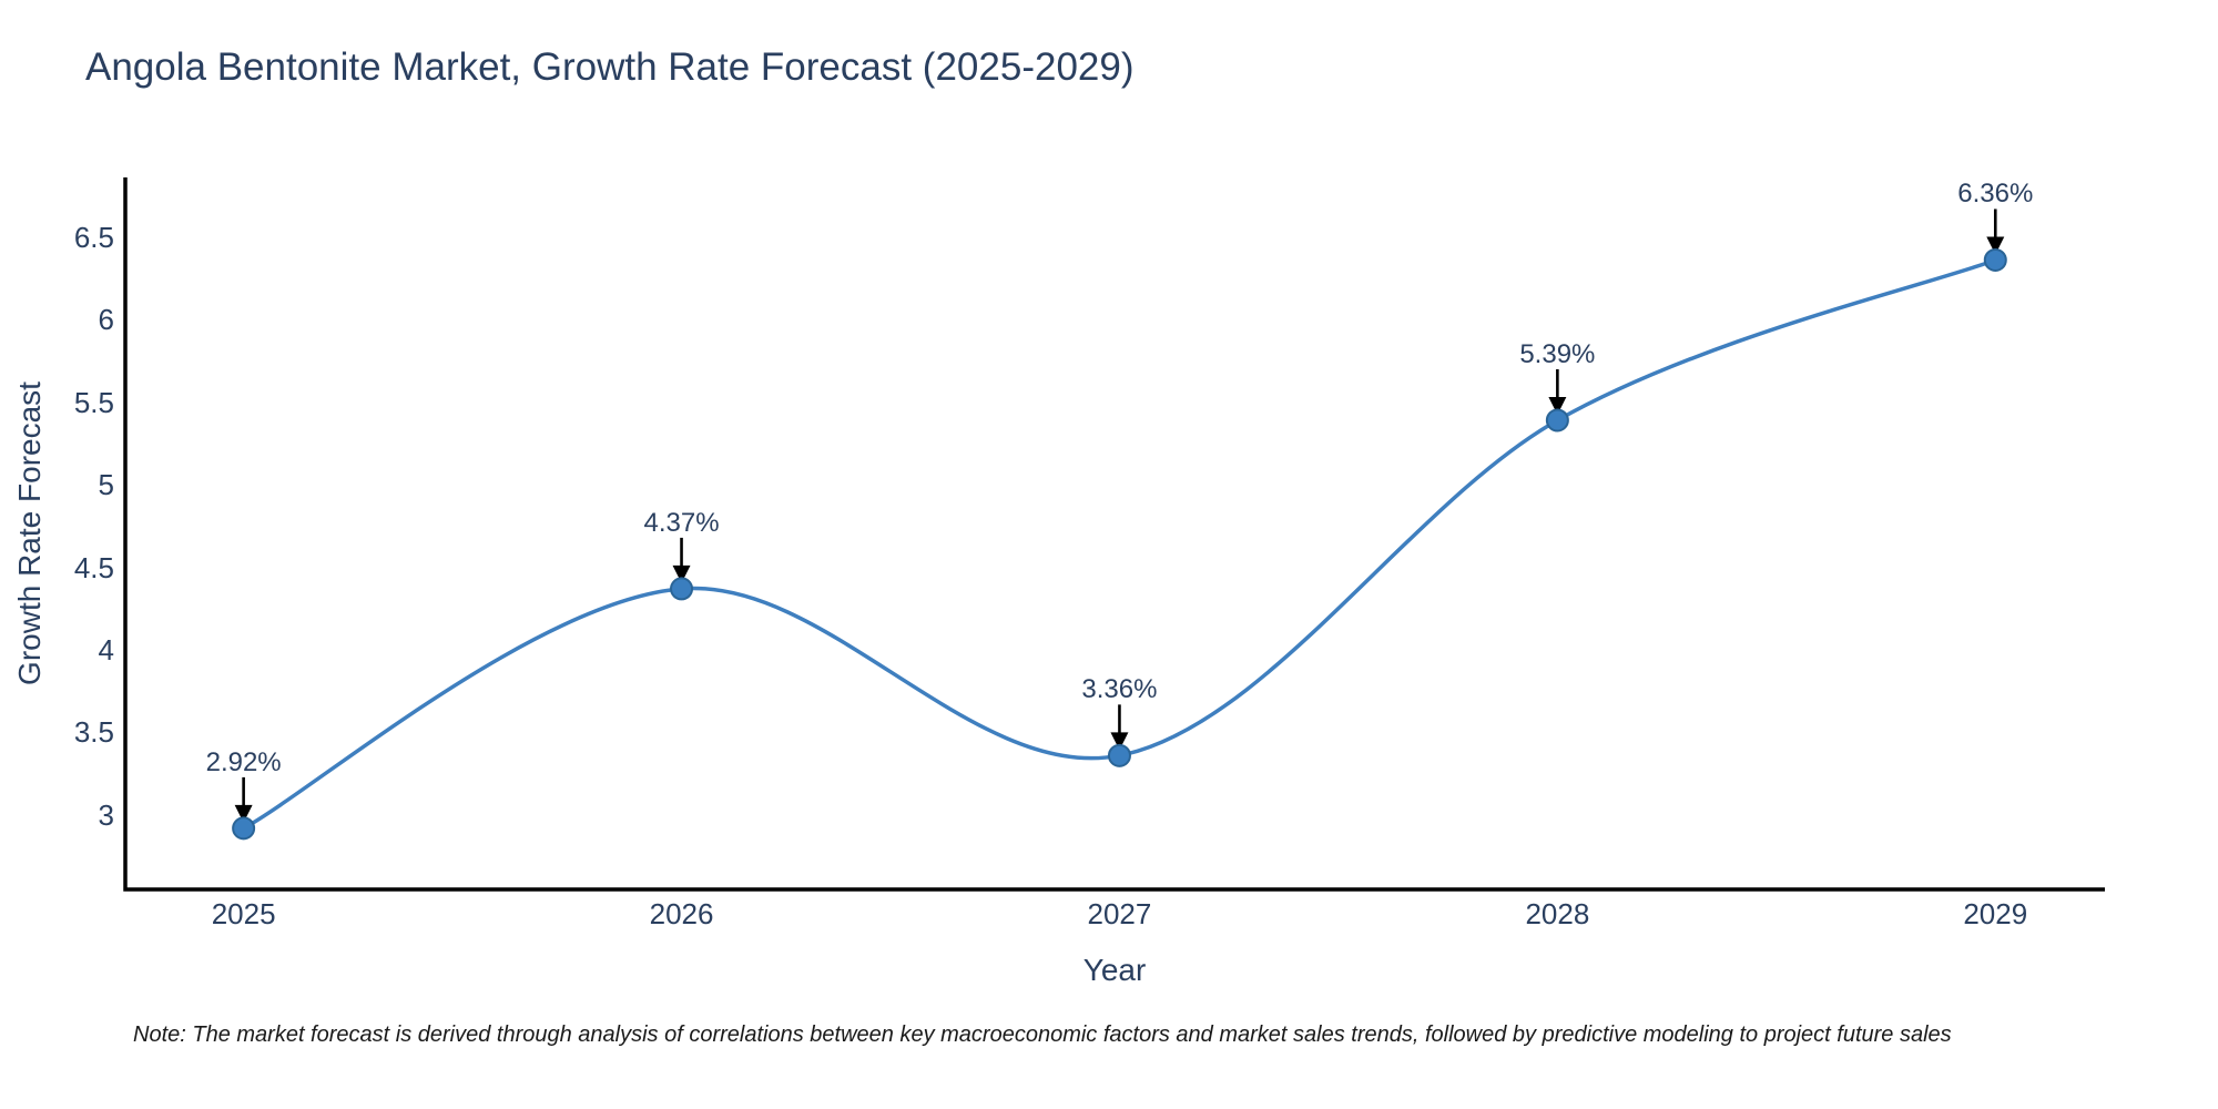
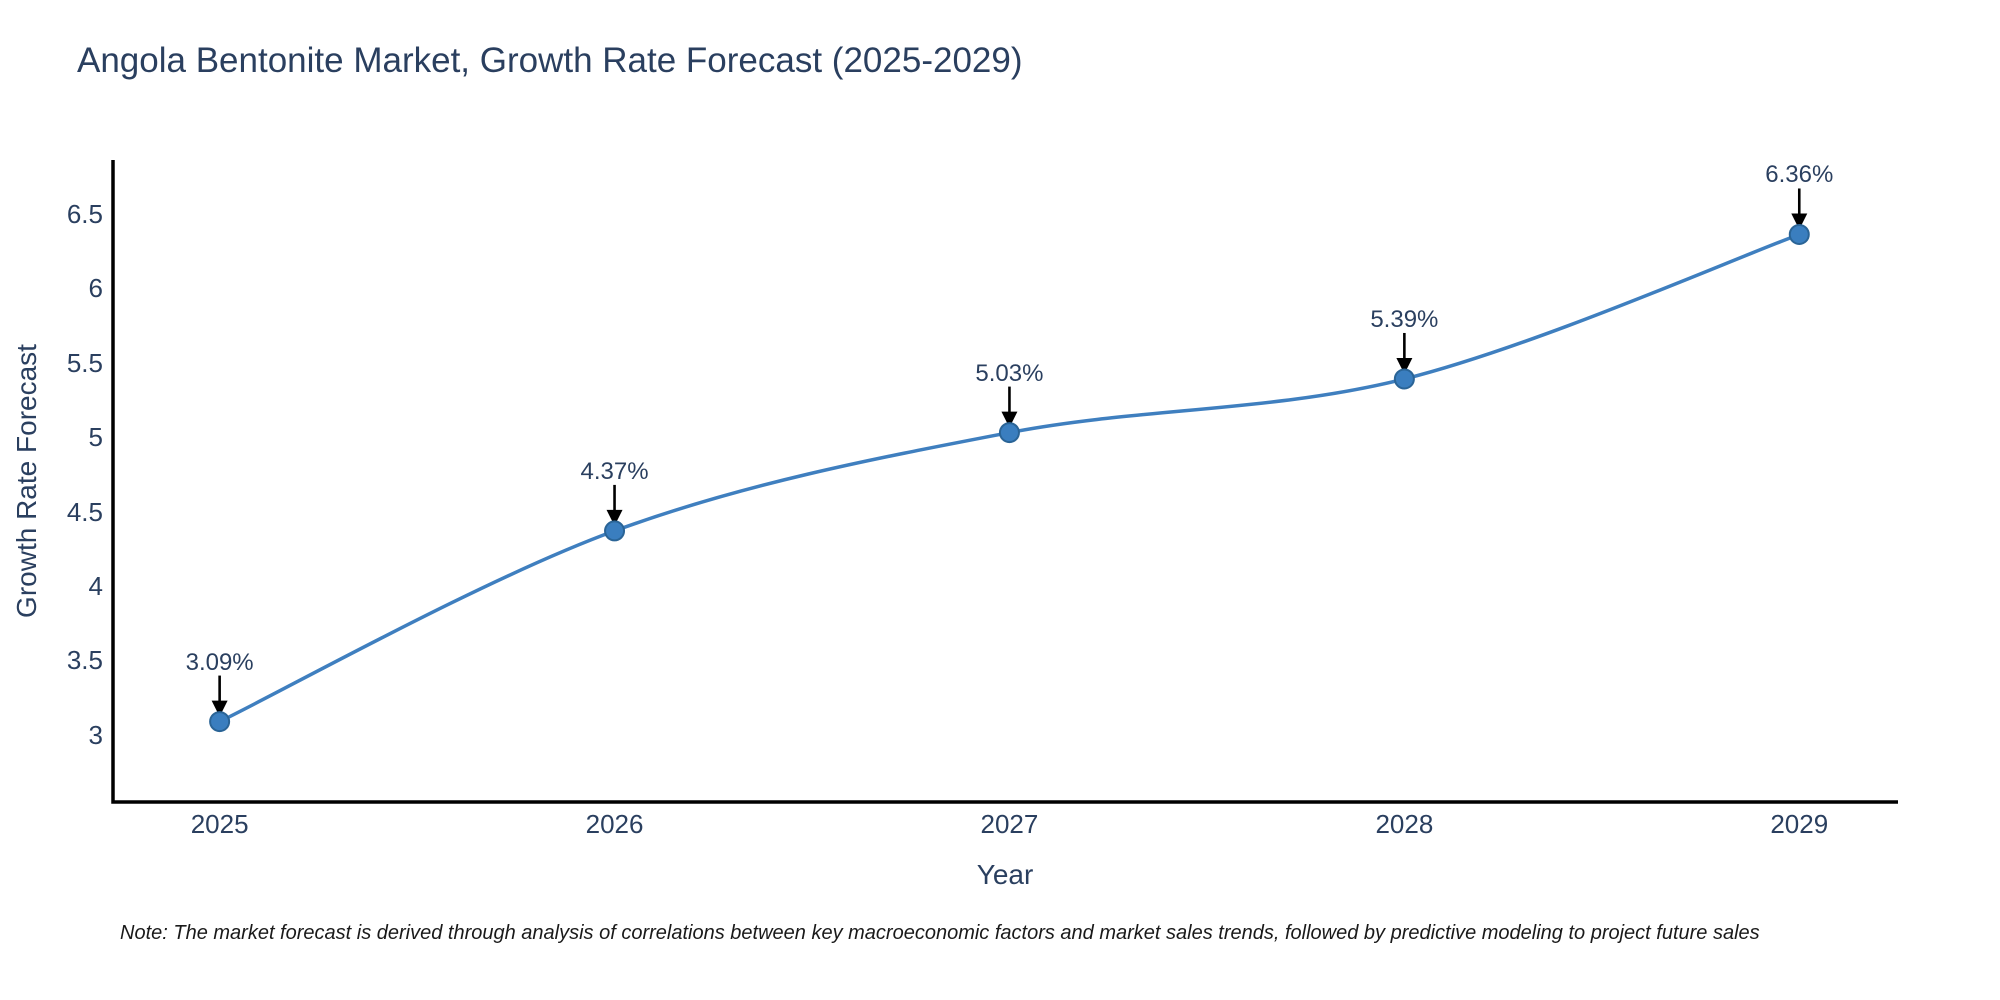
2025: 2.92% -> 3.09%
2027: 3.36% -> 5.03%
